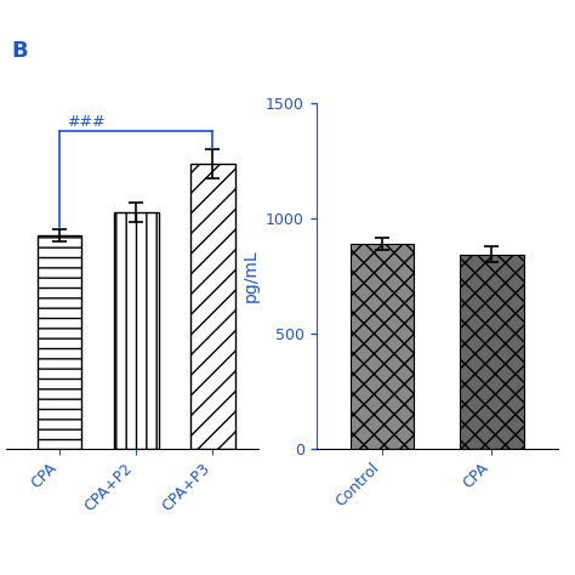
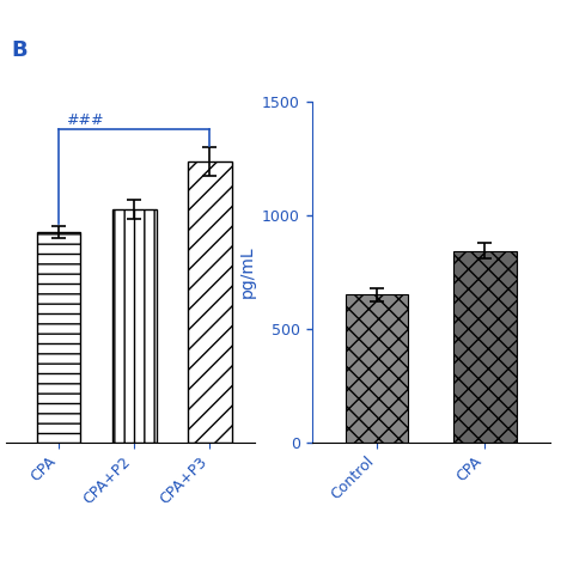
Control: 890 -> 650
